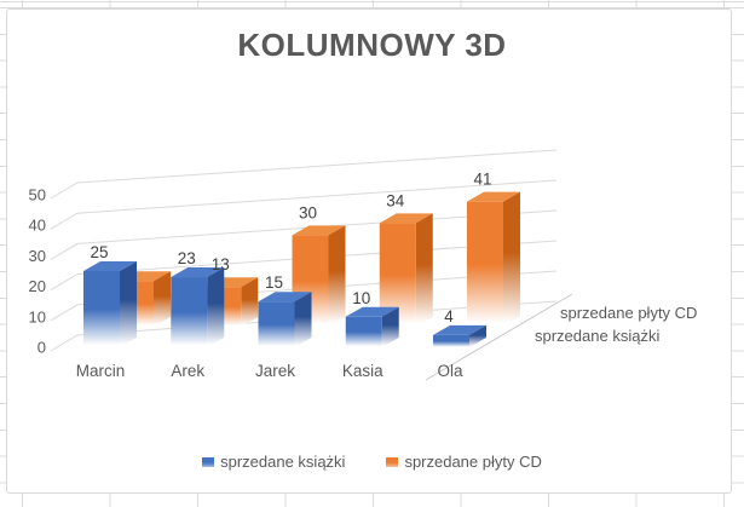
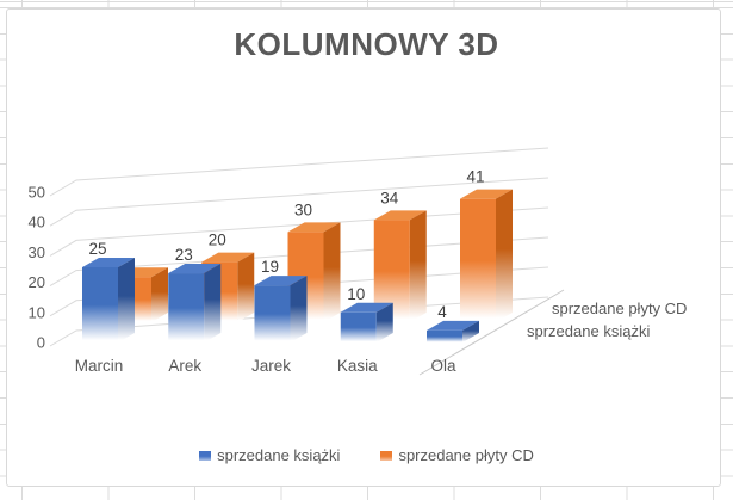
sprzedane płyty CD/Arek: 13 -> 20
sprzedane książki/Jarek: 15 -> 19
